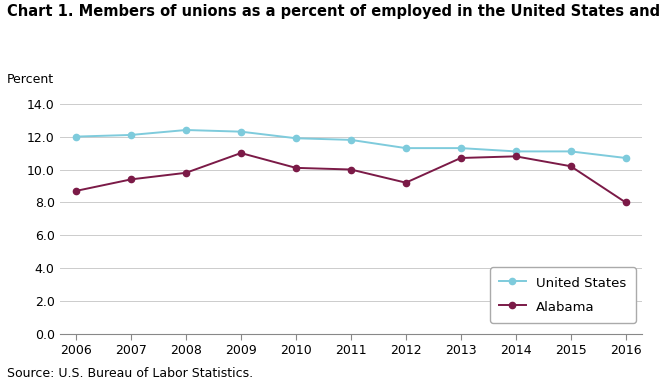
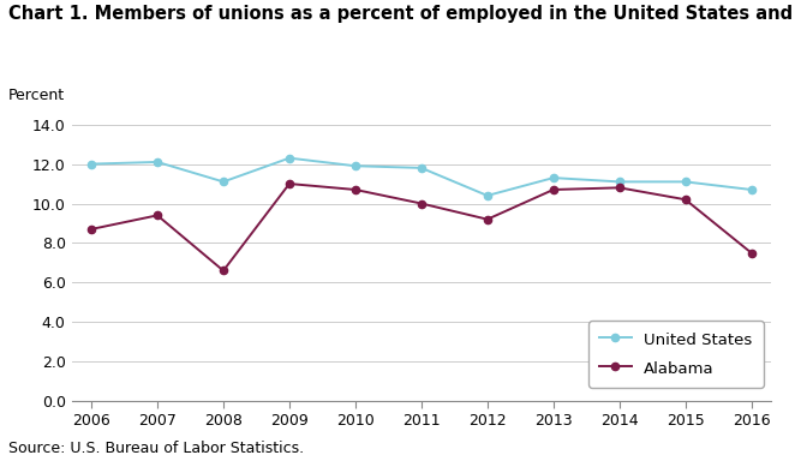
United States/2008: 12.4 -> 11.1
Alabama/2008: 9.8 -> 6.6
Alabama/2010: 10.1 -> 10.7
United States/2012: 11.3 -> 10.4
Alabama/2016: 8.0 -> 7.5
